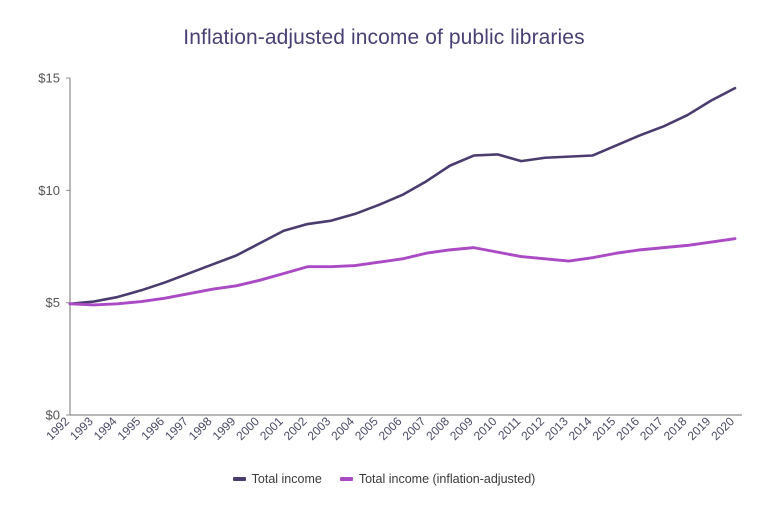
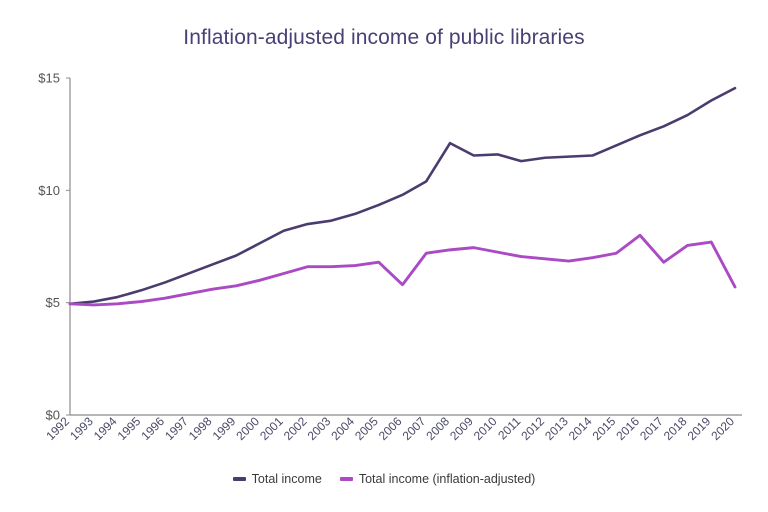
Total income (inflation-adjusted)/2006: $7.0 -> $5.8
Total income/2008: $11.1 -> $12.1
Total income (inflation-adjusted)/2016: $7.3 -> $8.0
Total income (inflation-adjusted)/2017: $7.5 -> $6.8
Total income (inflation-adjusted)/2020: $7.8 -> $5.7
